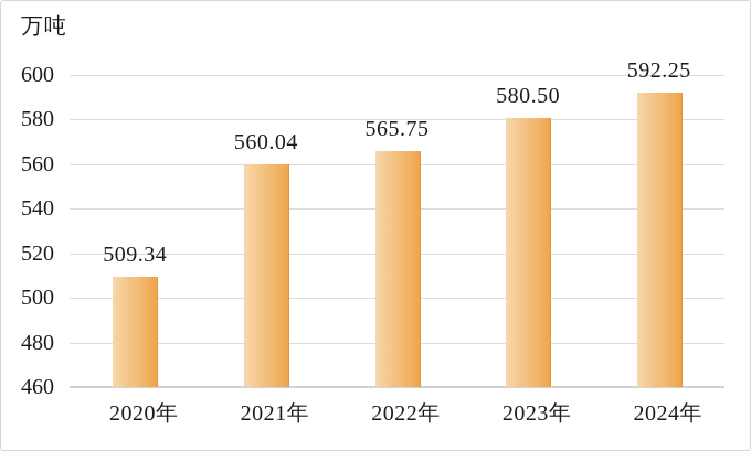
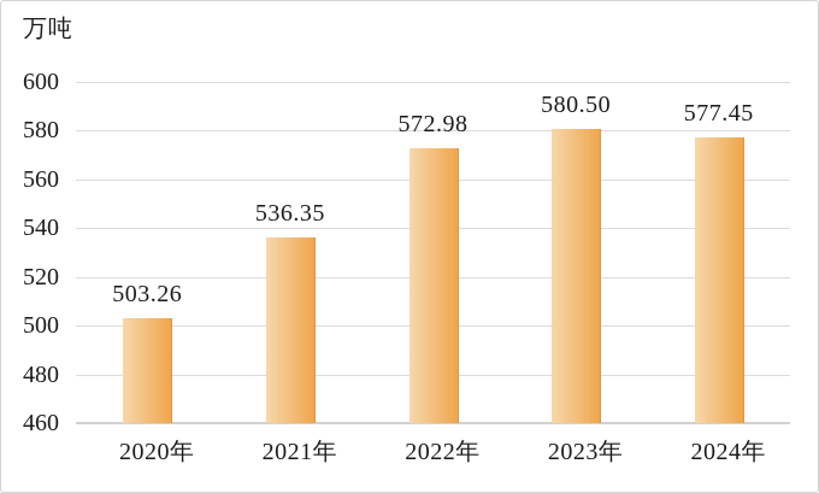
2020年: 509.34 -> 503.26
2021年: 560.04 -> 536.35
2022年: 565.75 -> 572.98
2024年: 592.25 -> 577.45
